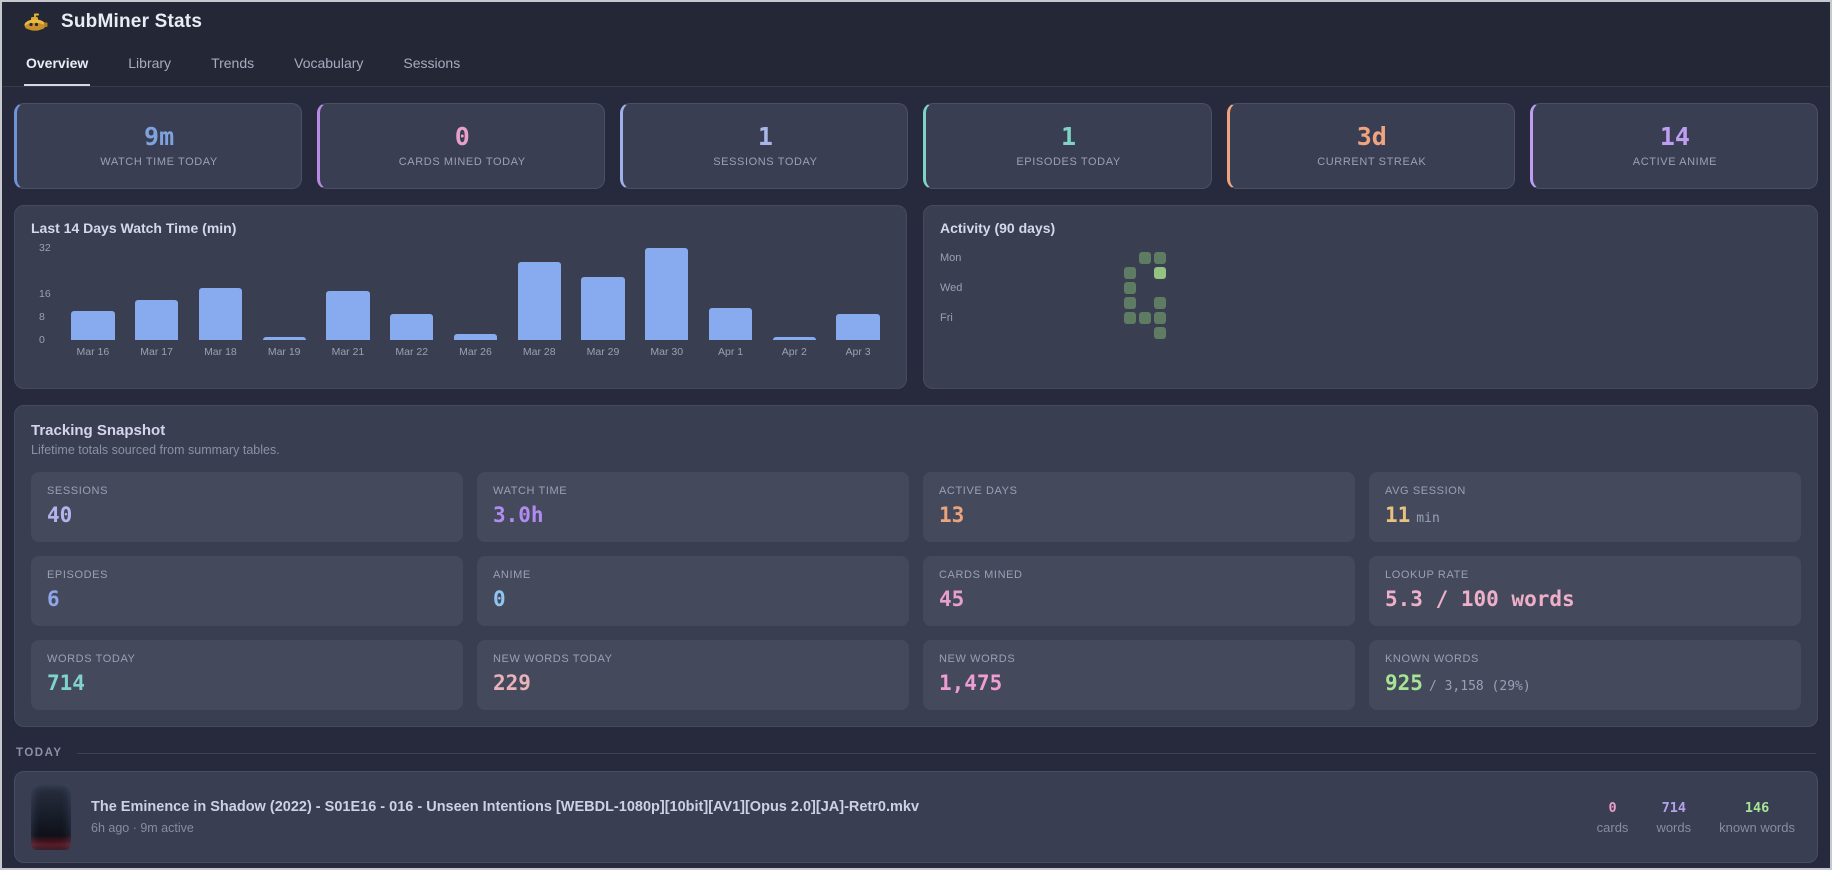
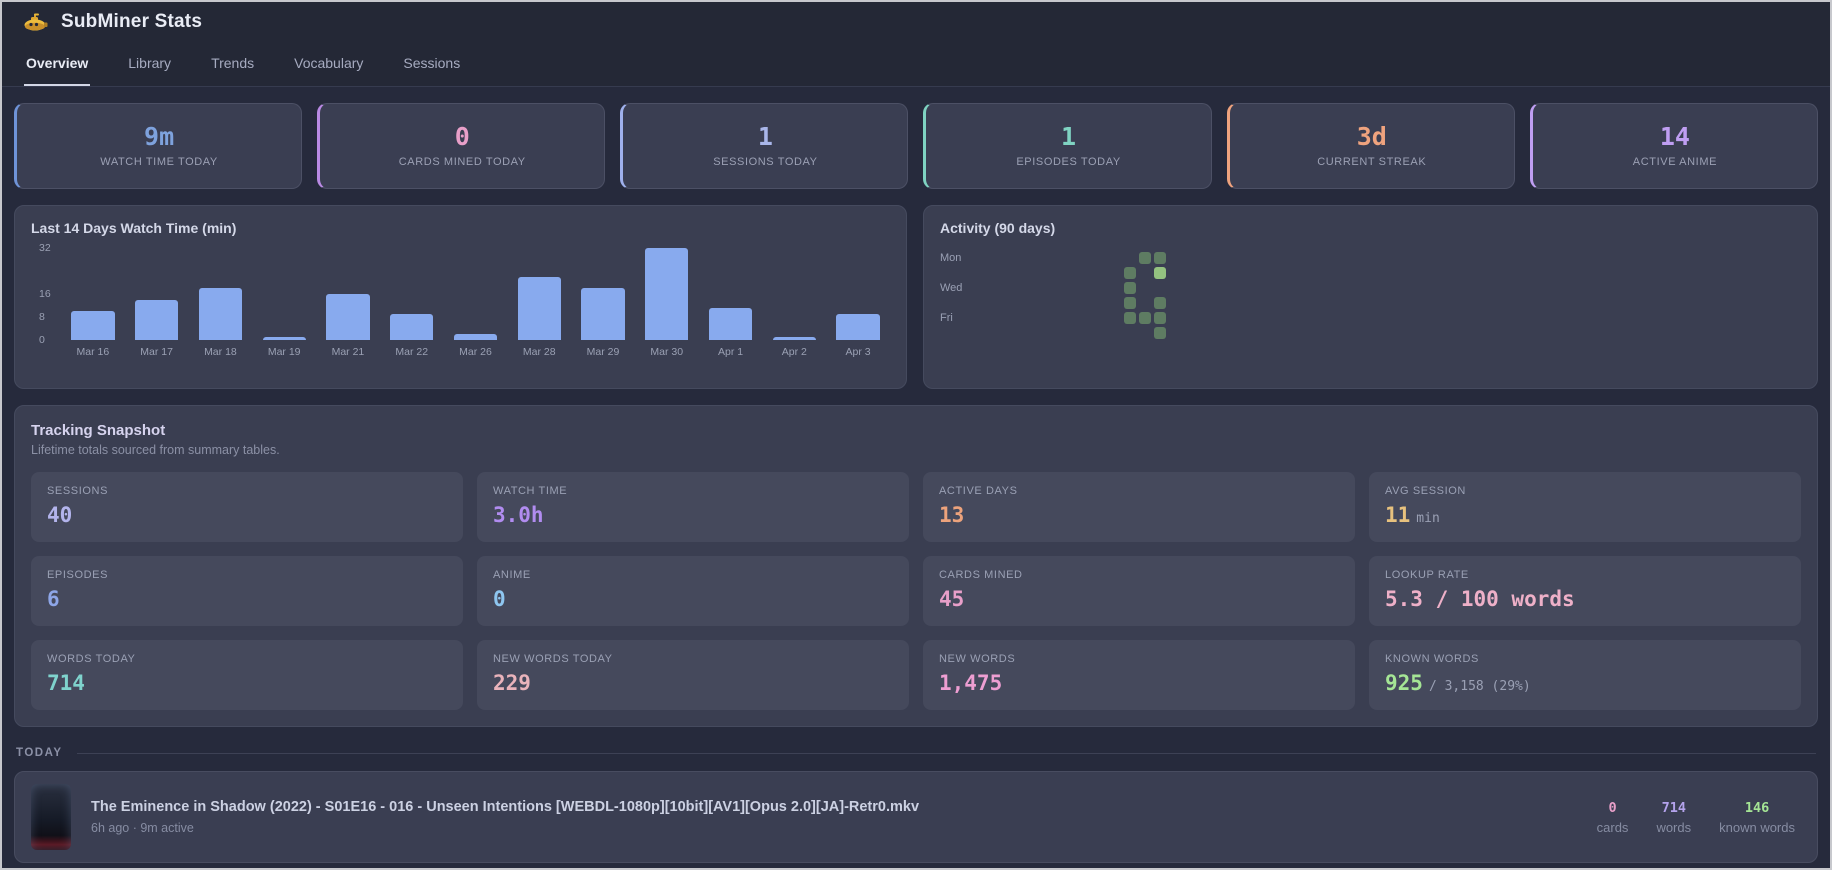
Mar 21: 17 -> 16
Mar 28: 27 -> 22
Mar 29: 22 -> 18
